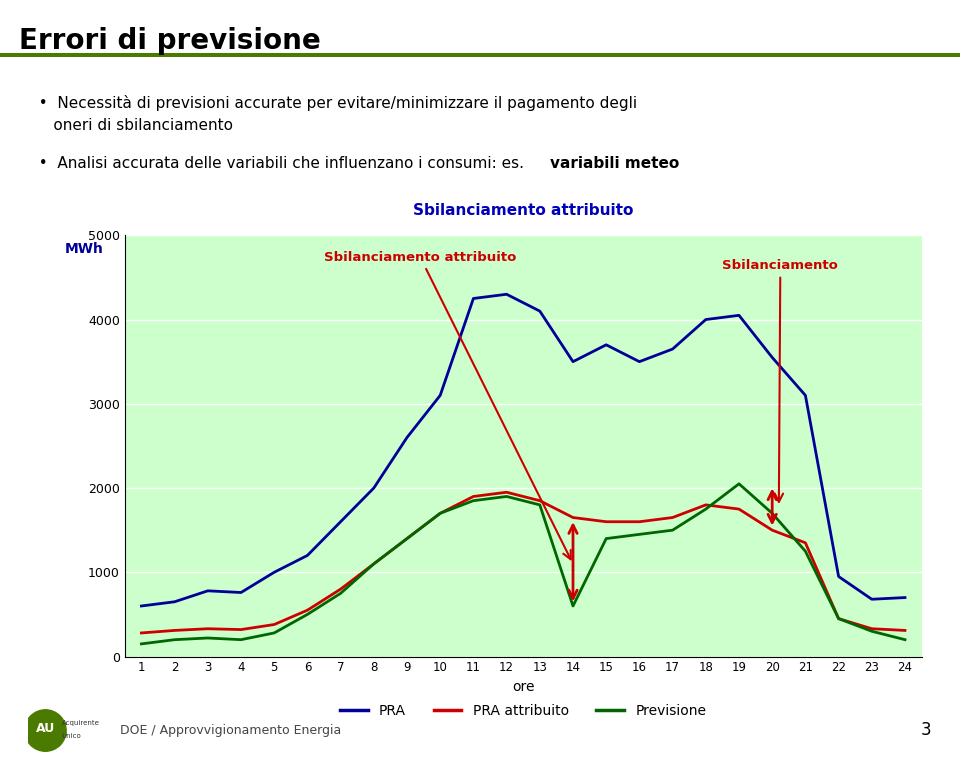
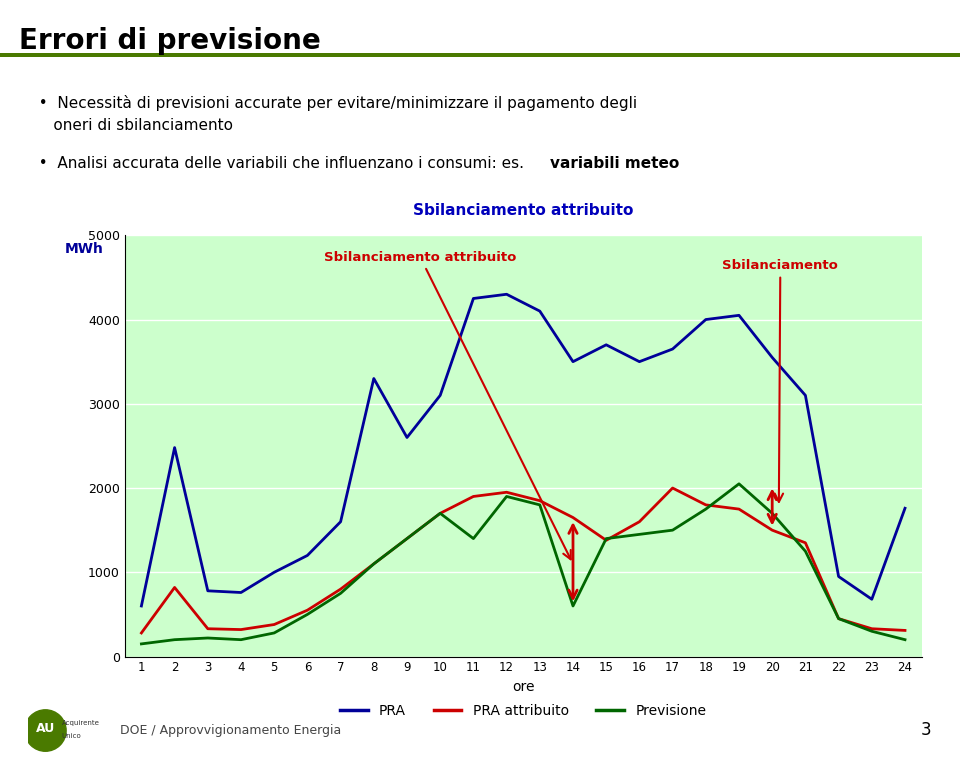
PRA/2: 650 -> 2480
PRA attribuito/2: 310 -> 820
PRA/8: 2000 -> 3300
Previsione/11: 1850 -> 1400
PRA attribuito/15: 1600 -> 1380
PRA attribuito/17: 1650 -> 2000
PRA/24: 700 -> 1760
